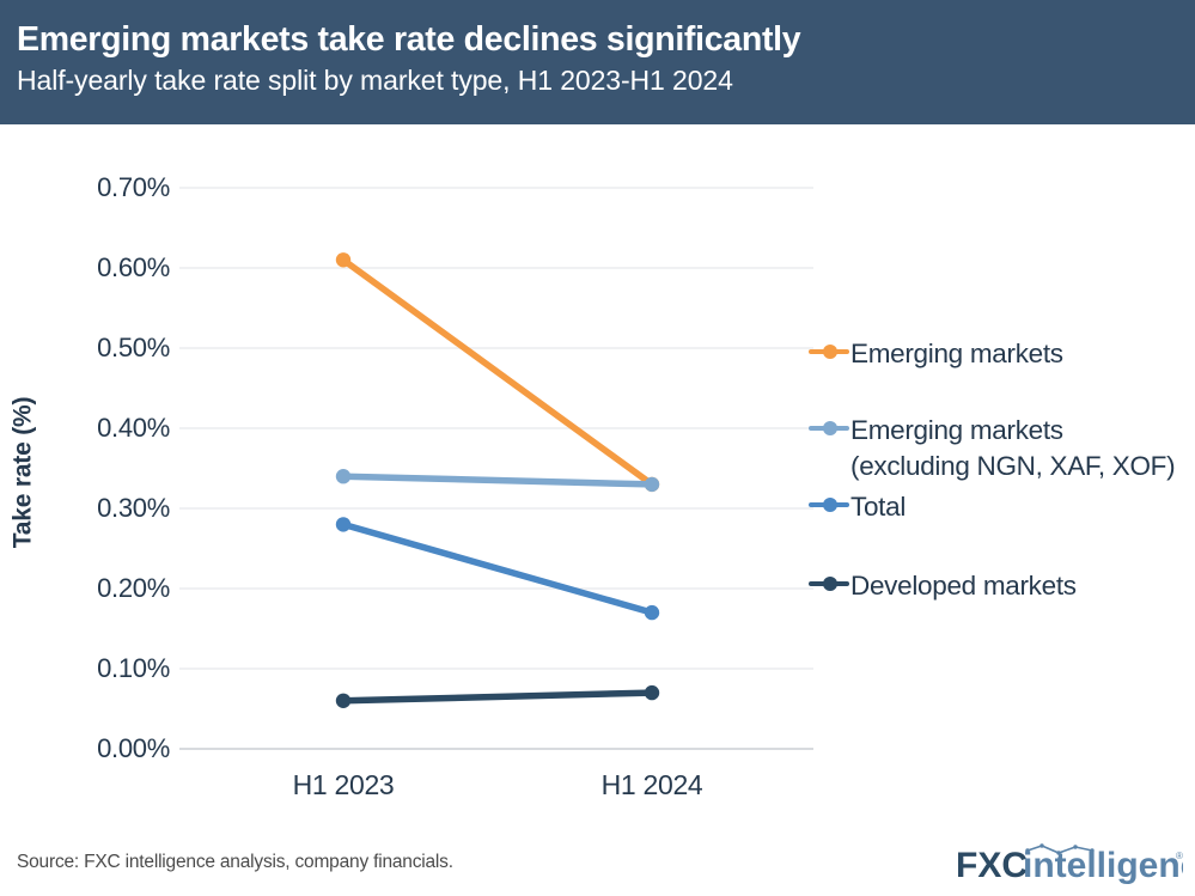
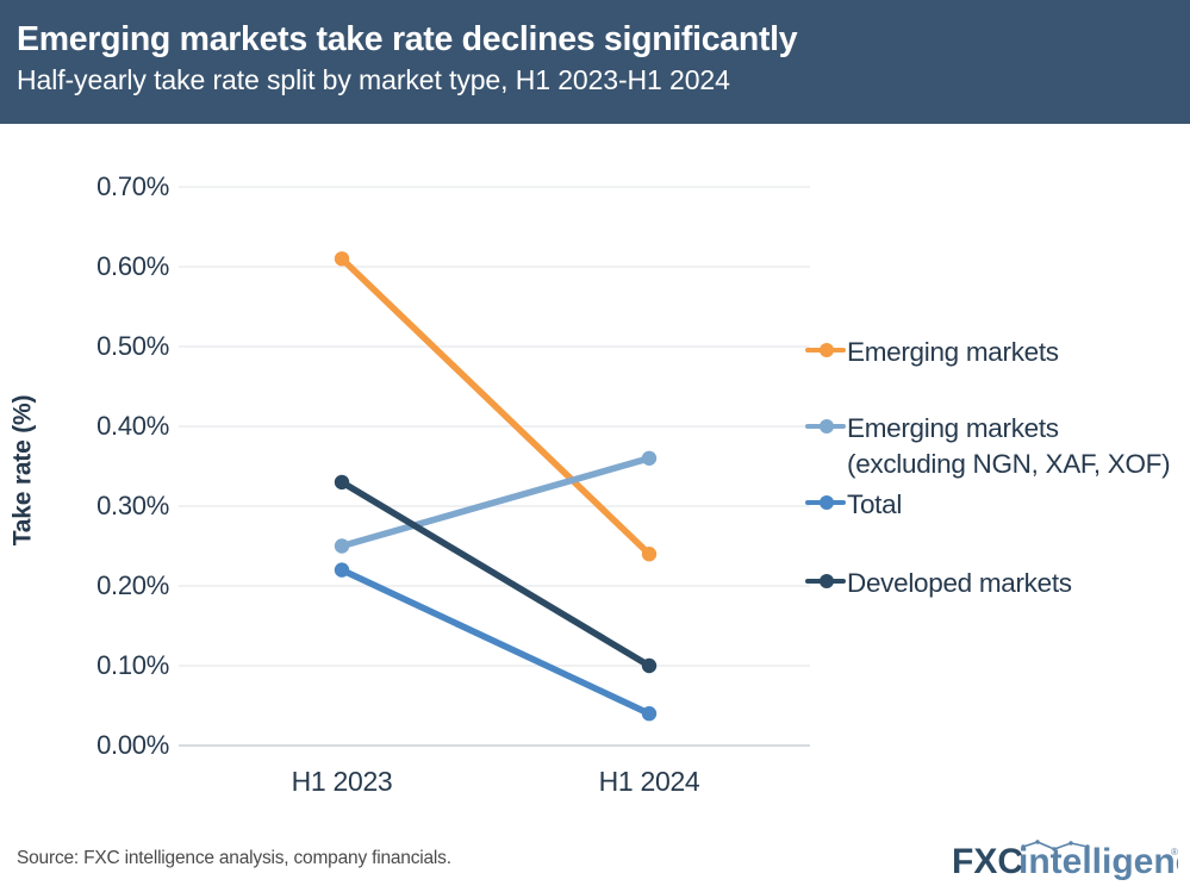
Emerging markets (excluding NGN, XAF, XOF)/H1 2023: 0.34% -> 0.25%
Total/H1 2023: 0.28% -> 0.22%
Developed markets/H1 2023: 0.06% -> 0.33%
Emerging markets/H1 2024: 0.33% -> 0.24%
Emerging markets (excluding NGN, XAF, XOF)/H1 2024: 0.33% -> 0.36%
Total/H1 2024: 0.17% -> 0.04%
Developed markets/H1 2024: 0.07% -> 0.10%
